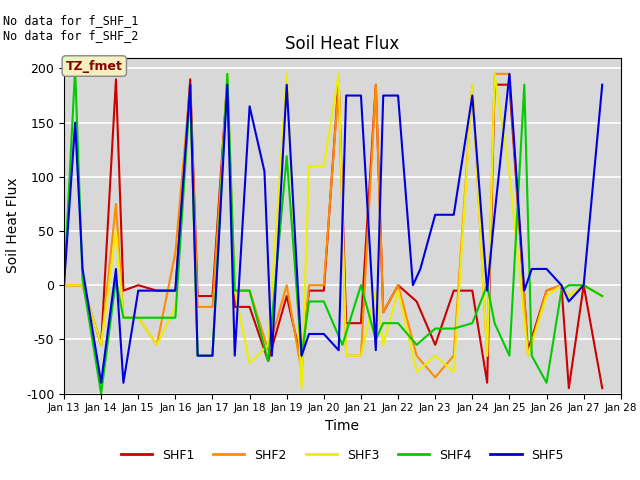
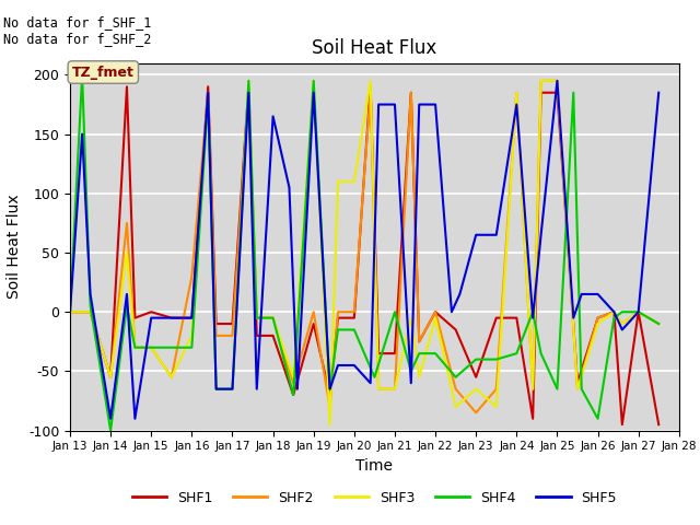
SHF3/Jan 18: -72 -> -5
SHF4/Jan 19: 119 -> 195
SHF3/Jan 25: 103 -> 195
